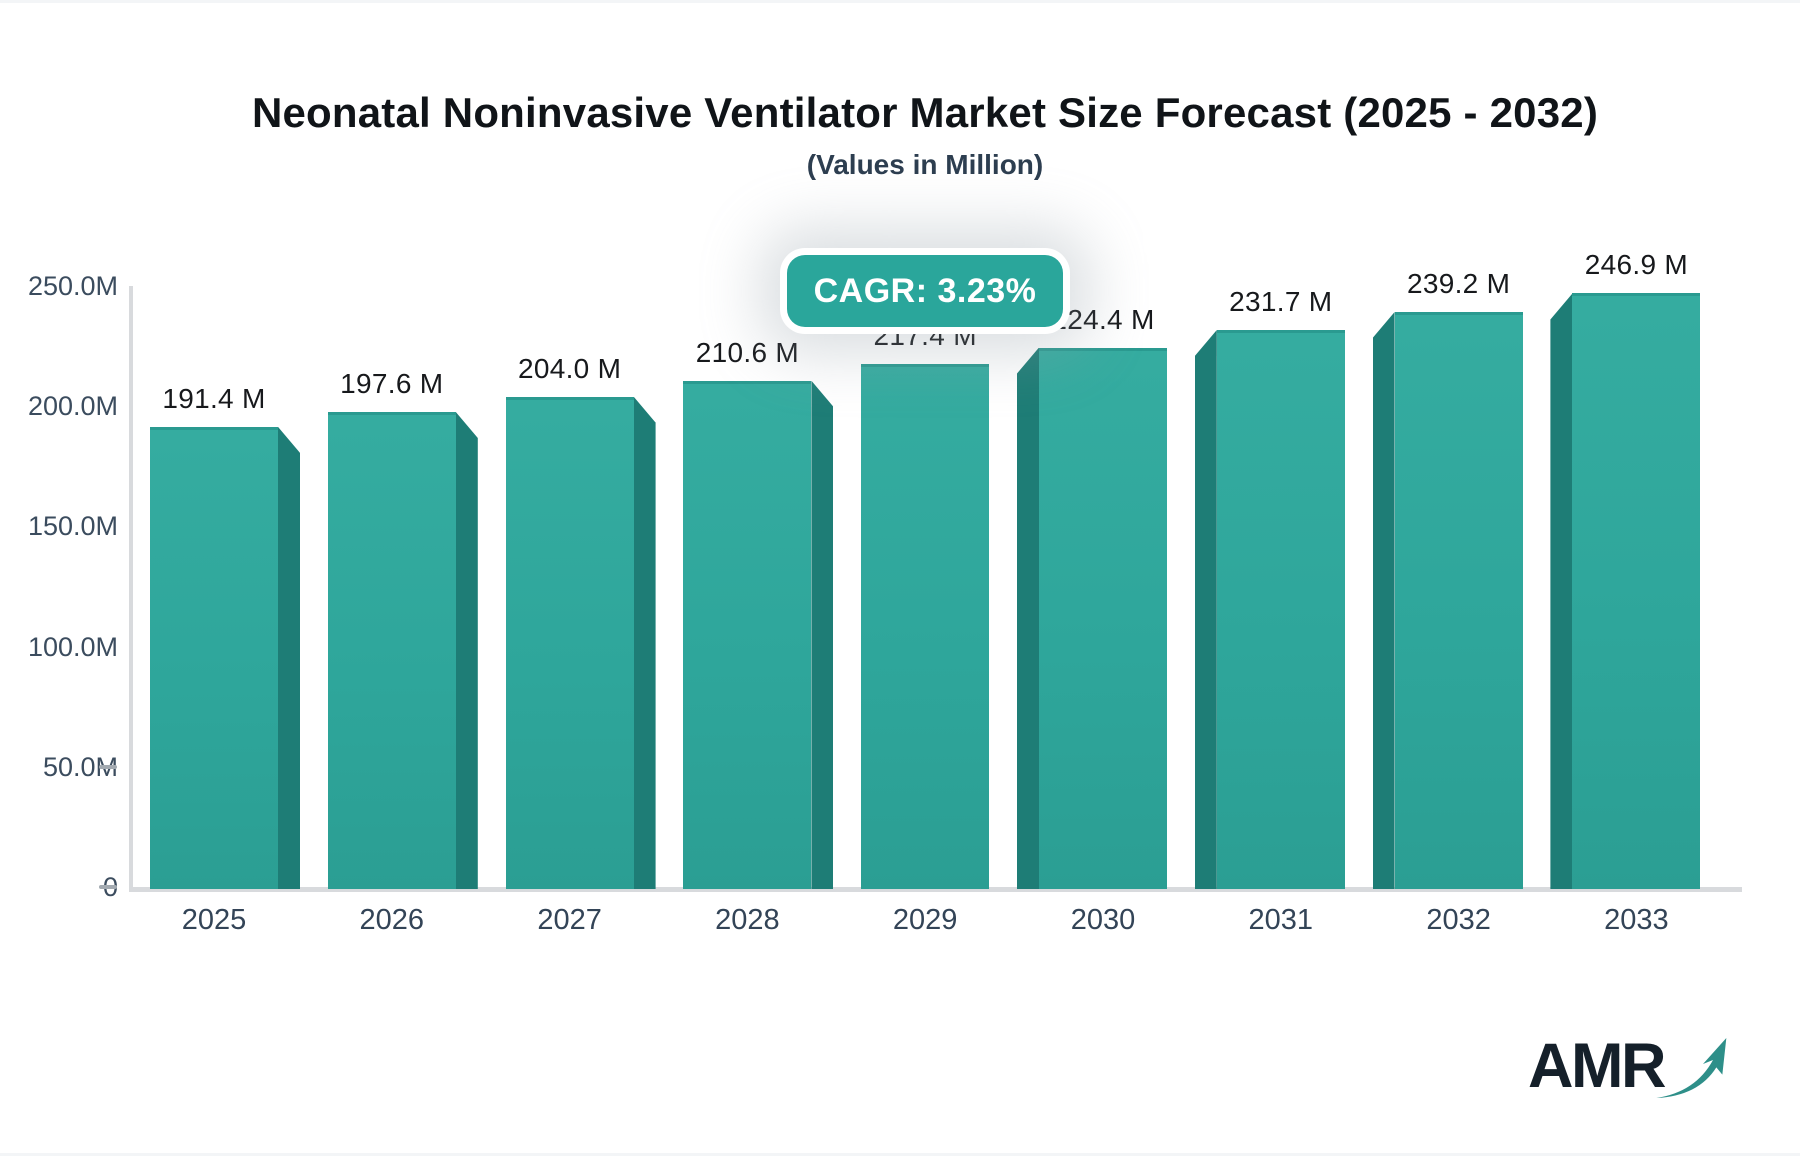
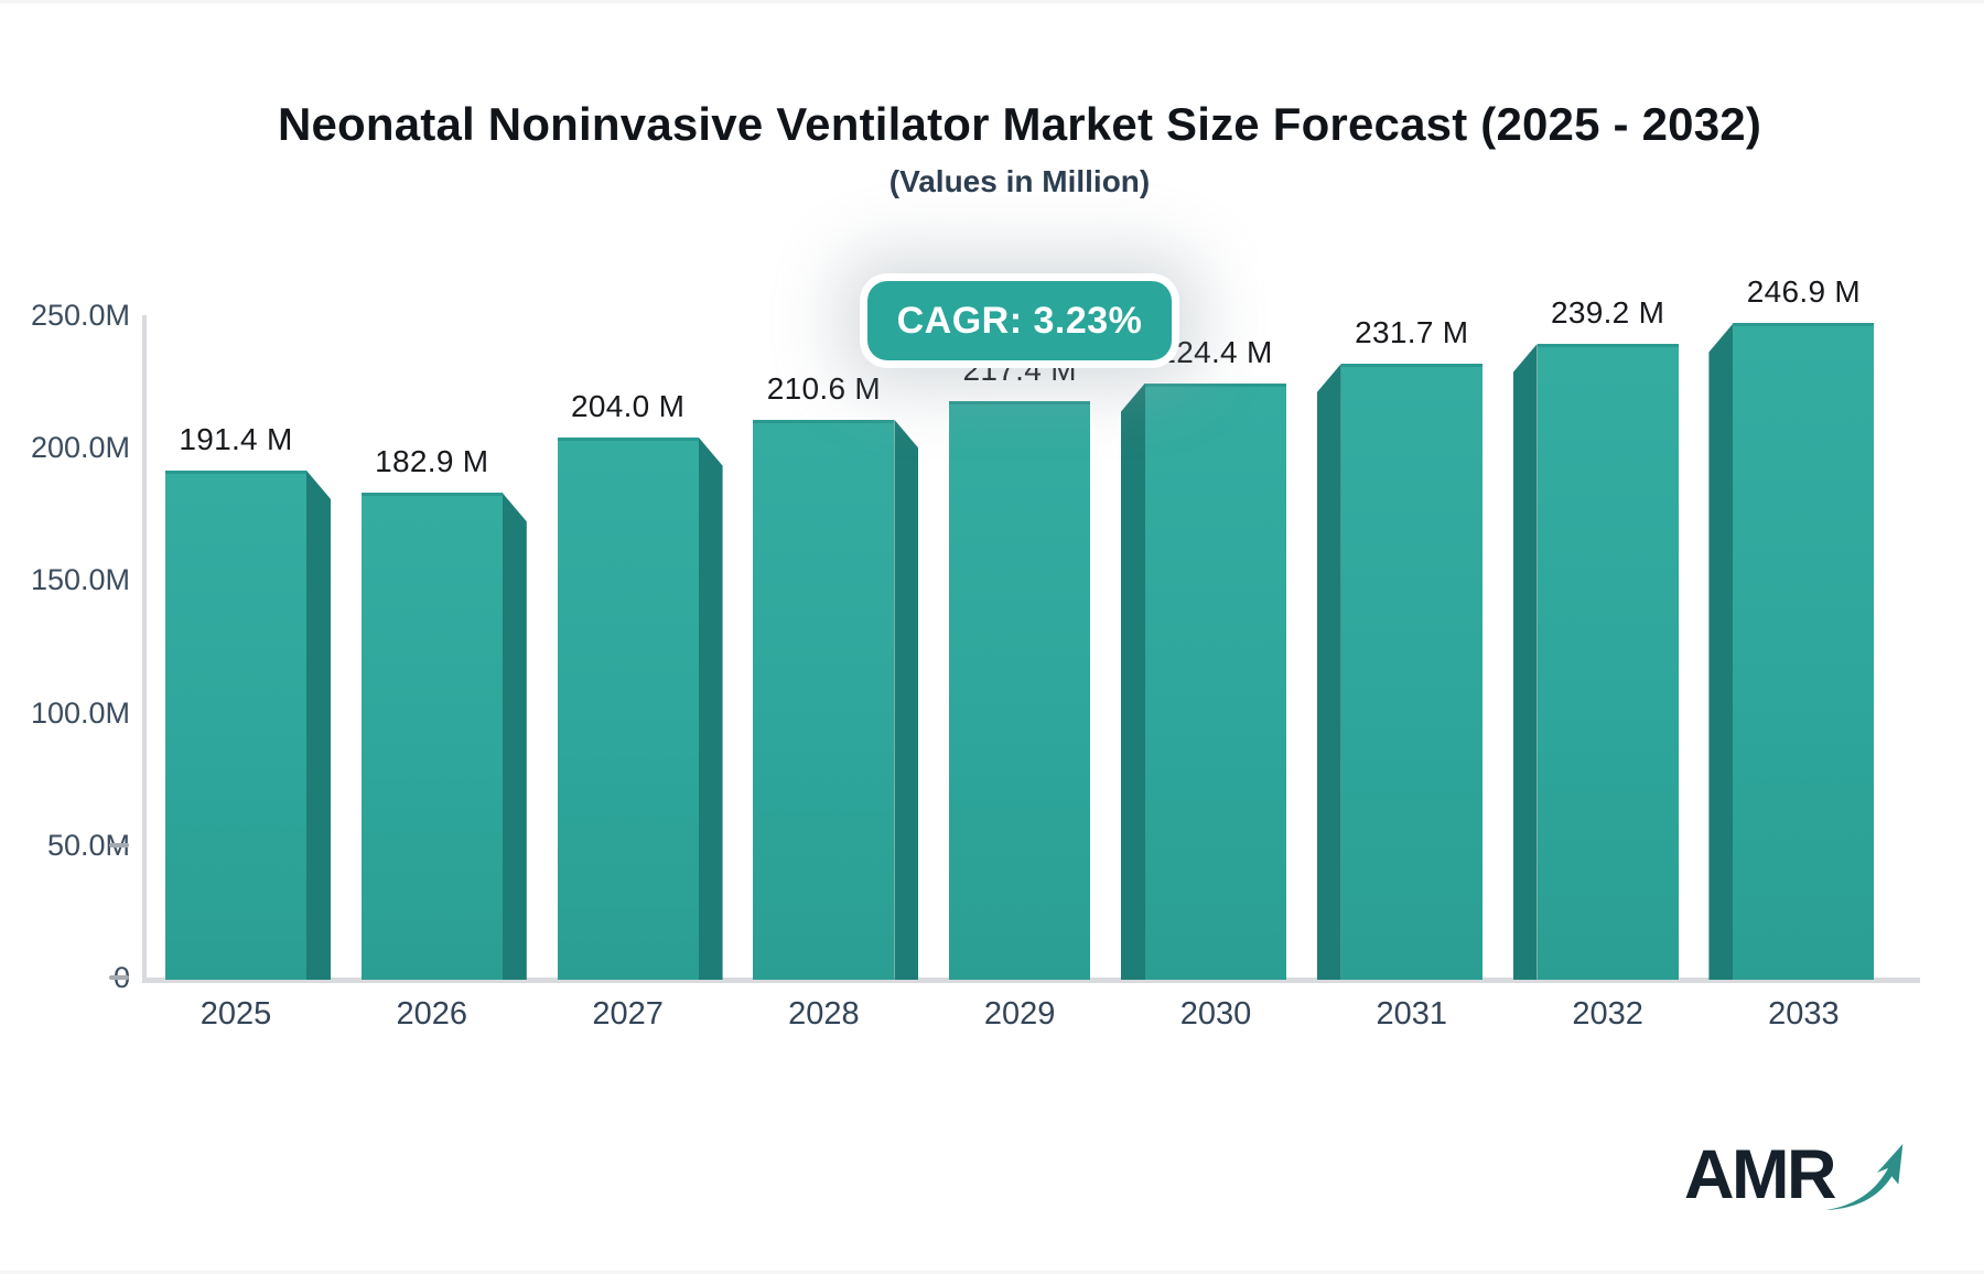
2026: 197.6 -> 182.9
